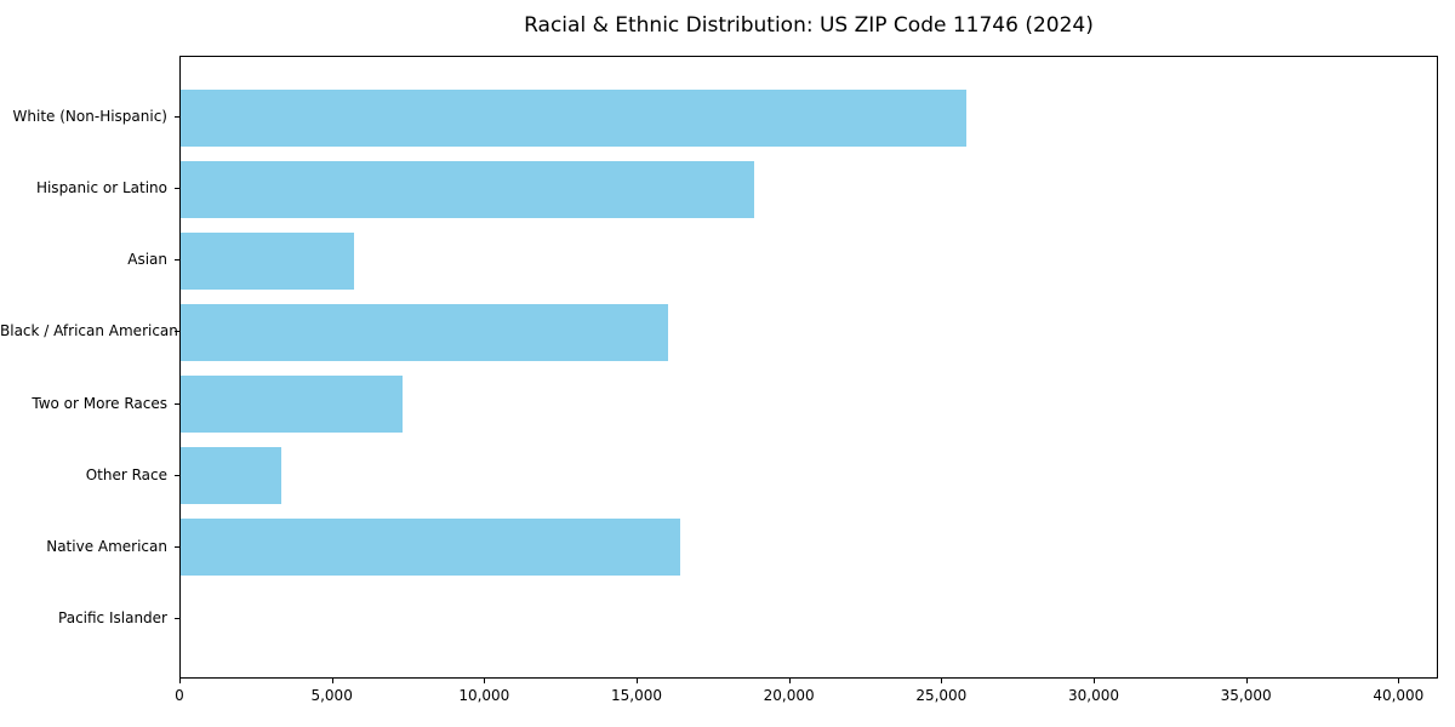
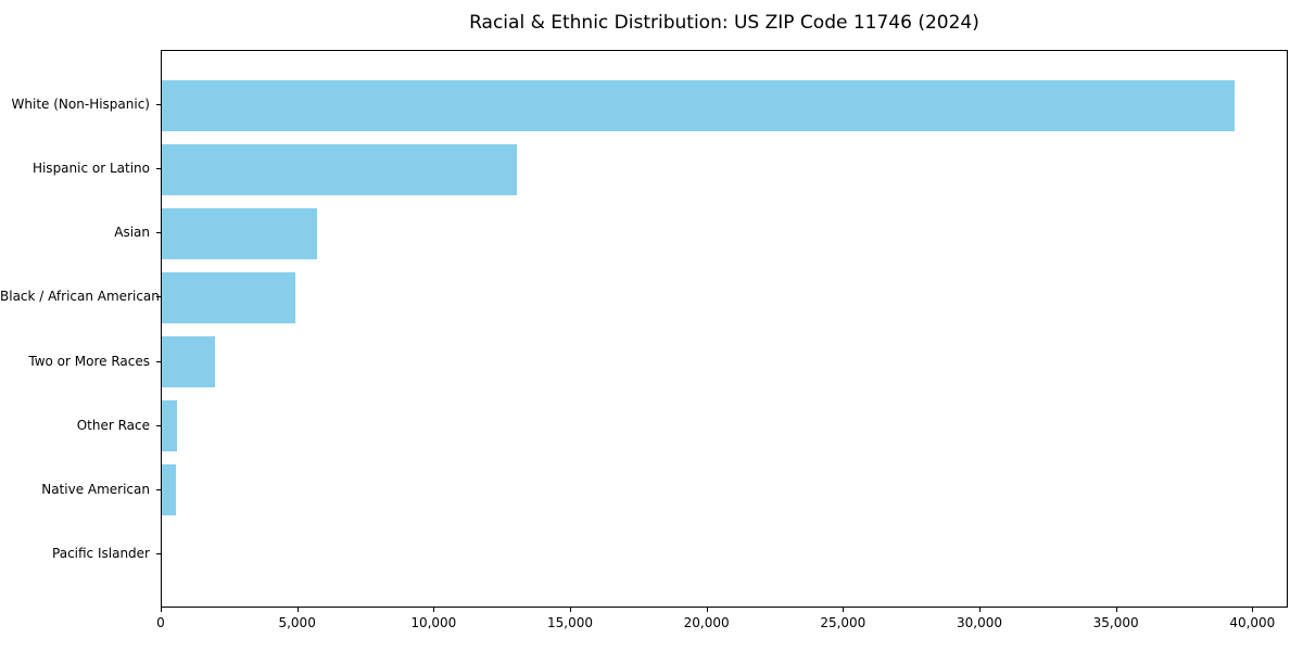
White (Non-Hispanic): 25800 -> 39300
Hispanic or Latino: 18800 -> 13000
Black / African American: 16000 -> 4900
Two or More Races: 7300 -> 2000
Other Race: 3300 -> 600
Native American: 16400 -> 500
